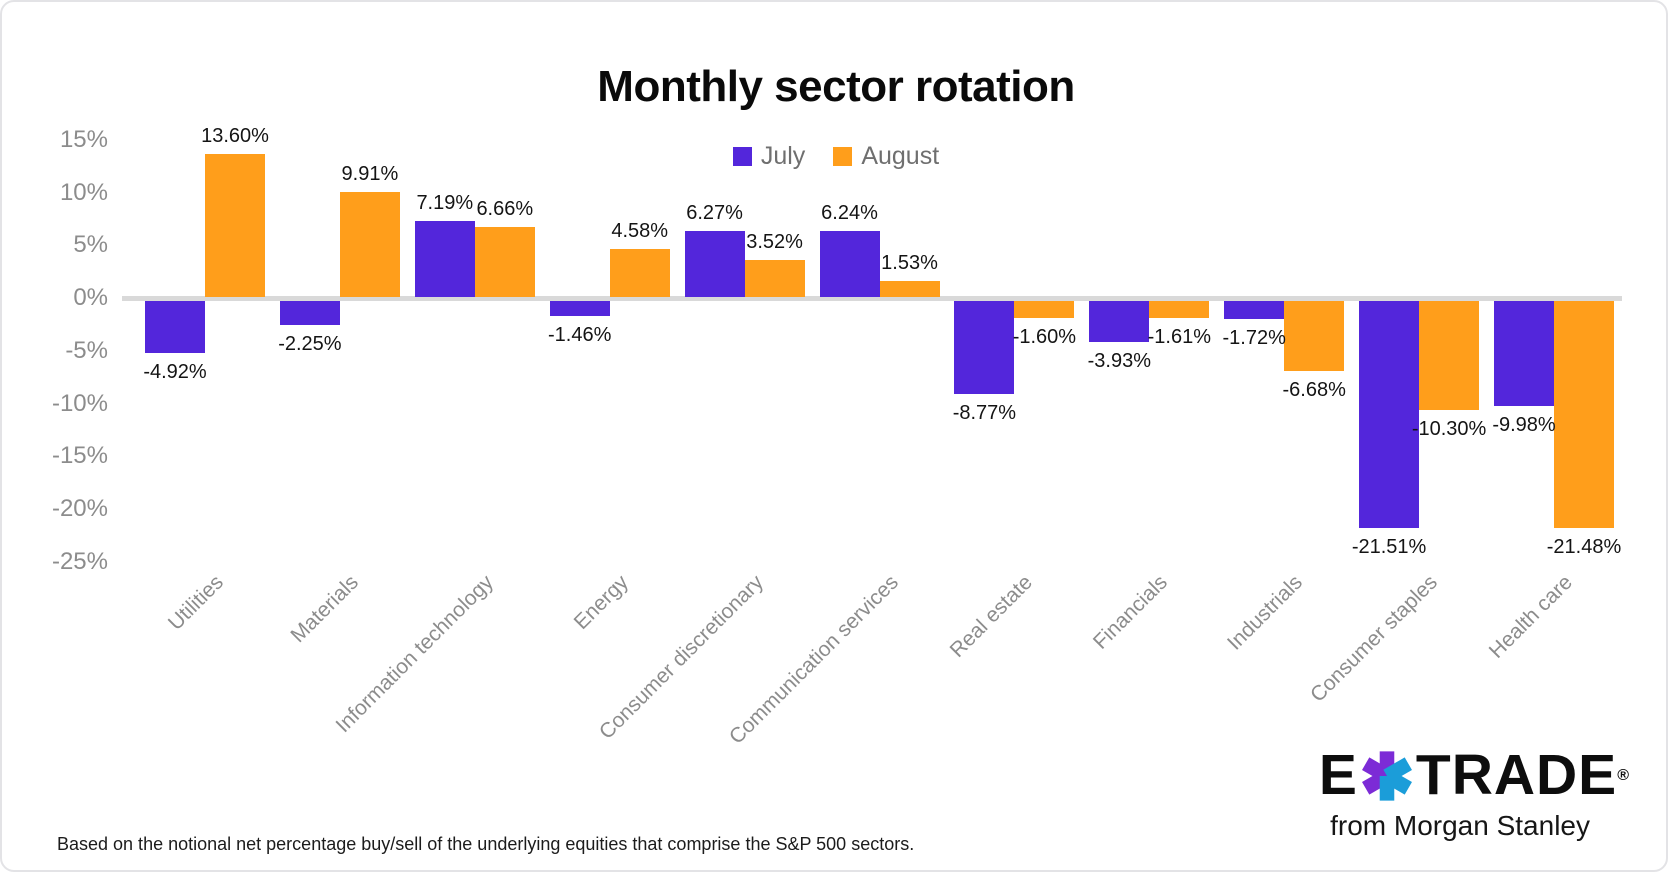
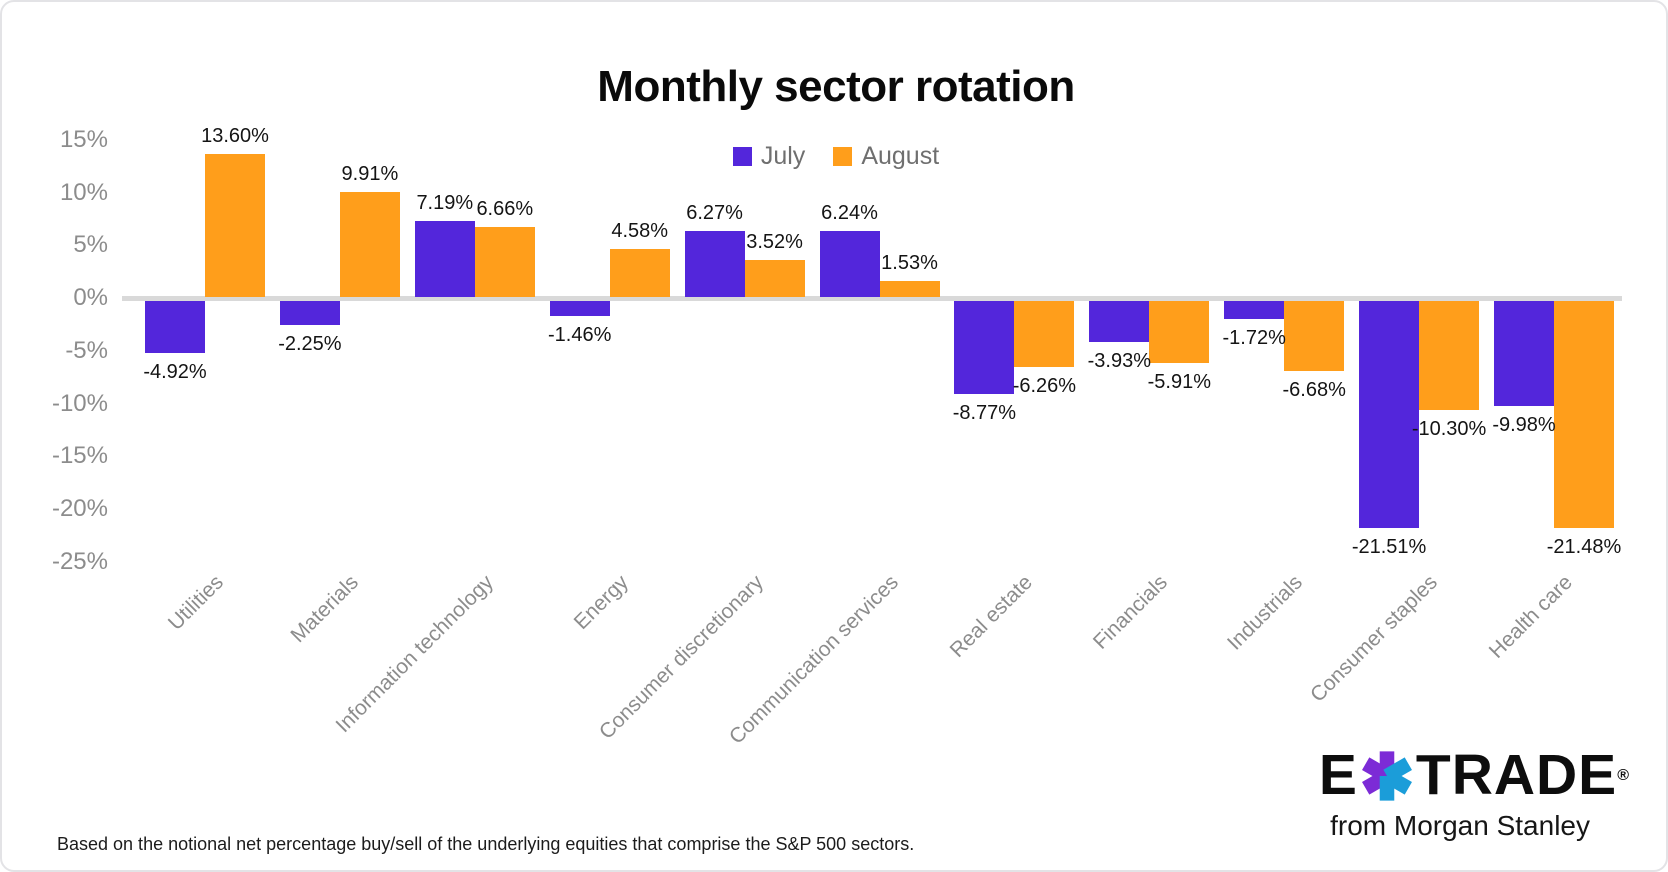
August/Real estate: -1.60% -> -6.26%
August/Financials: -1.61% -> -5.91%
